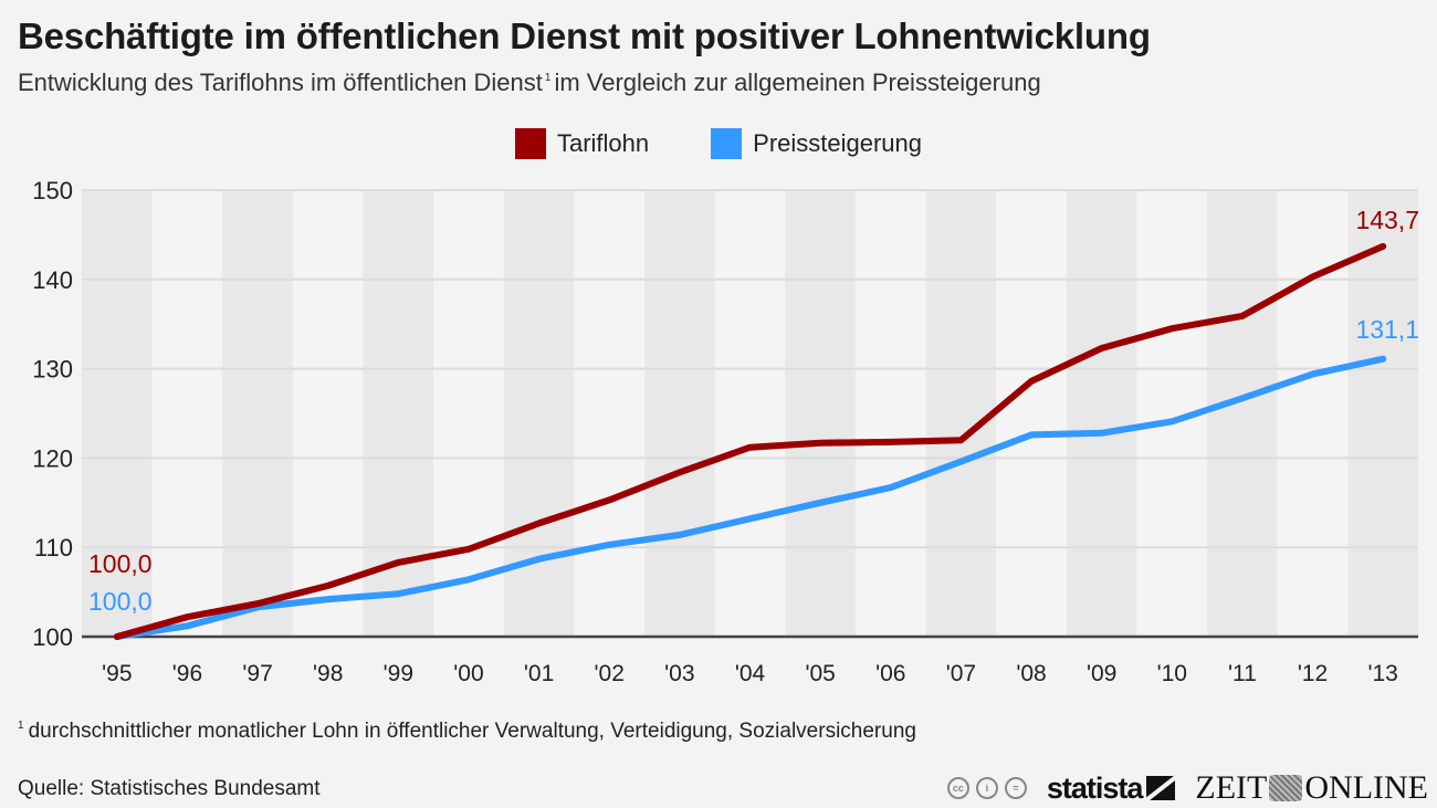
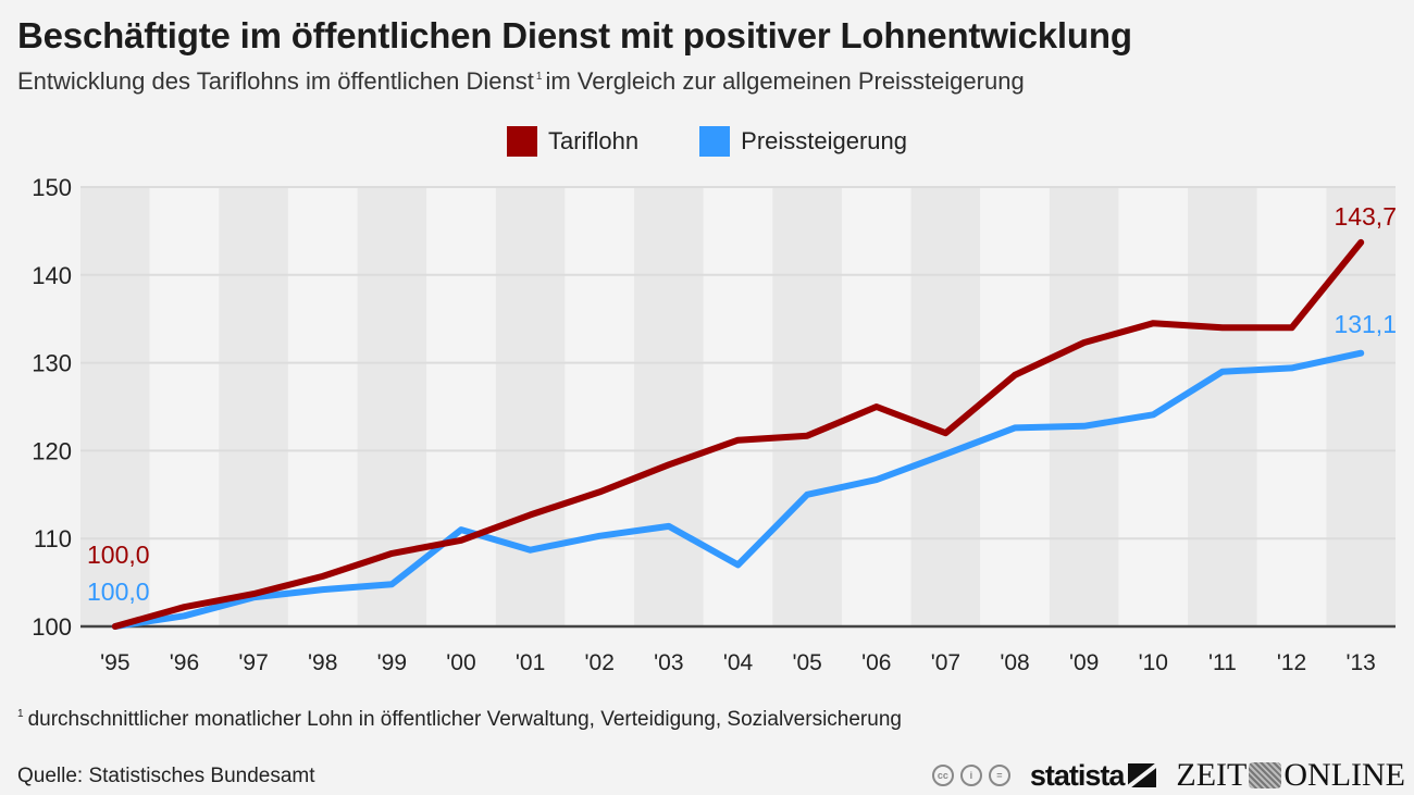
Preissteigerung/'00: 106 -> 111
Preissteigerung/'04: 113 -> 107
Tariflohn/'06: 122 -> 125
Tariflohn/'11: 136 -> 134
Preissteigerung/'11: 127 -> 129
Tariflohn/'12: 140 -> 134
